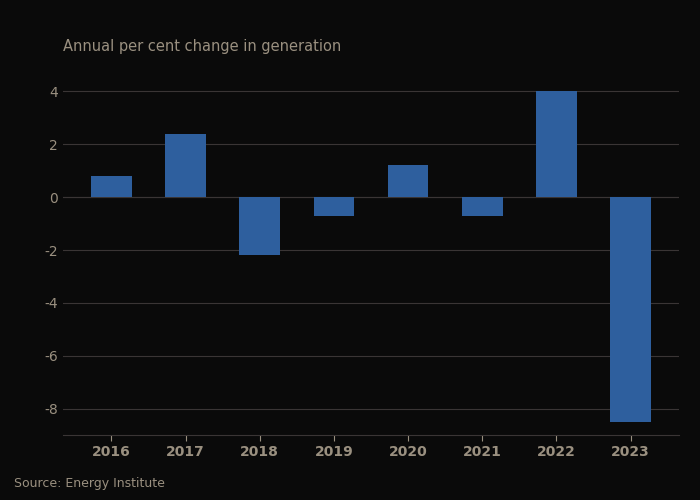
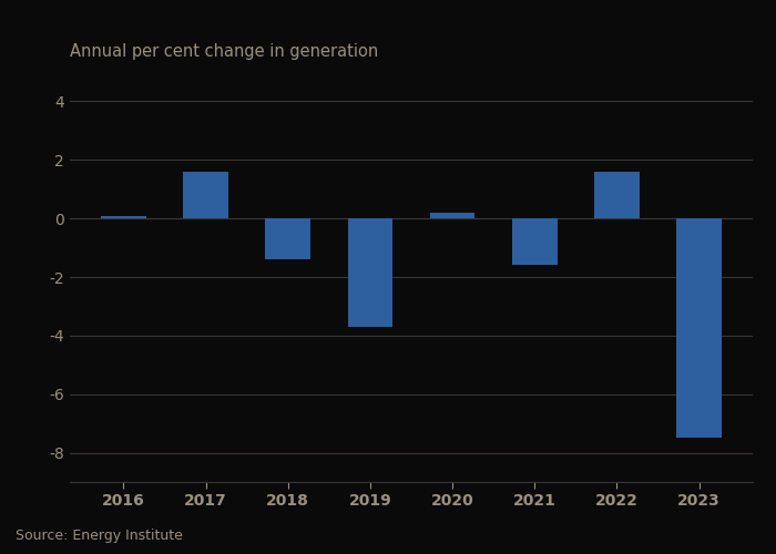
2016: 0.8 -> 0.1
2017: 2.4 -> 1.6
2018: -2.2 -> -1.4
2019: -0.7 -> -3.7
2020: 1.2 -> 0.2
2021: -0.7 -> -1.6
2022: 4.0 -> 1.6
2023: -8.5 -> -7.5
